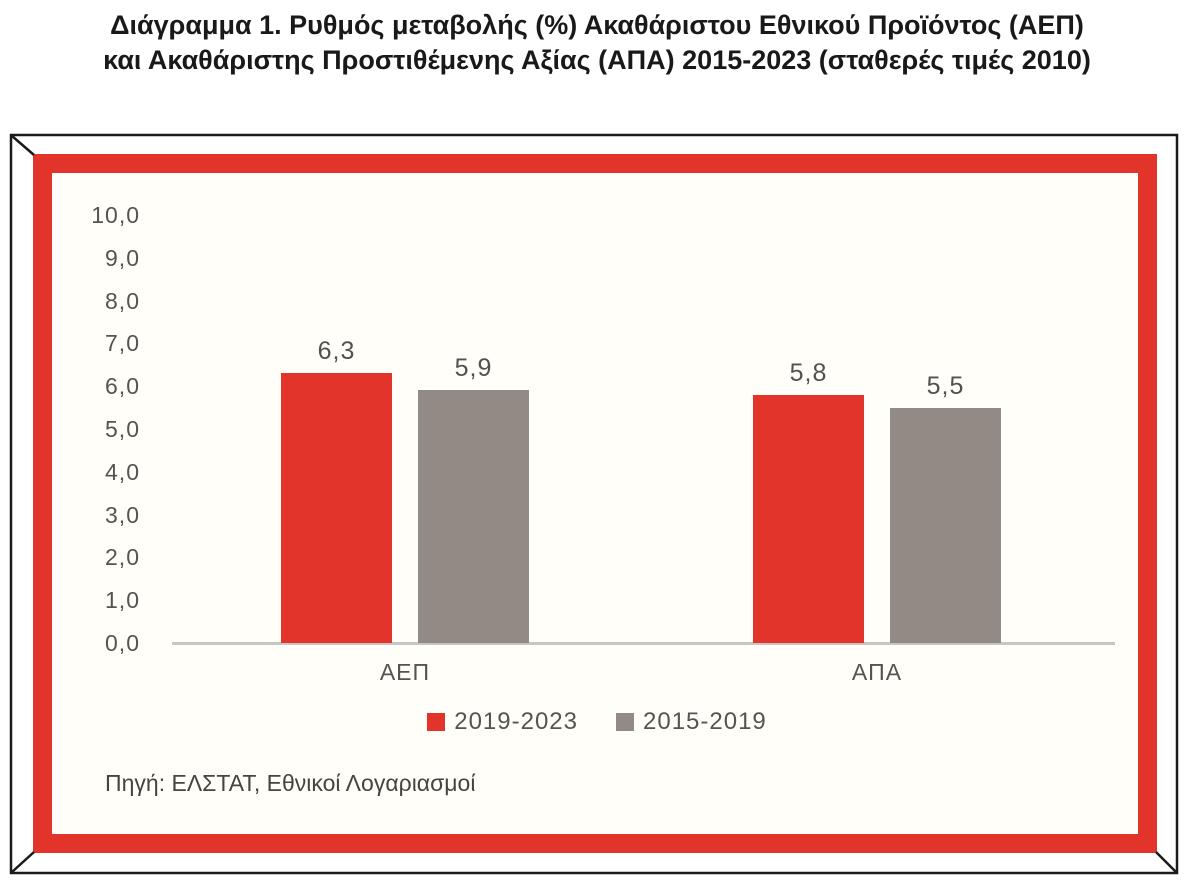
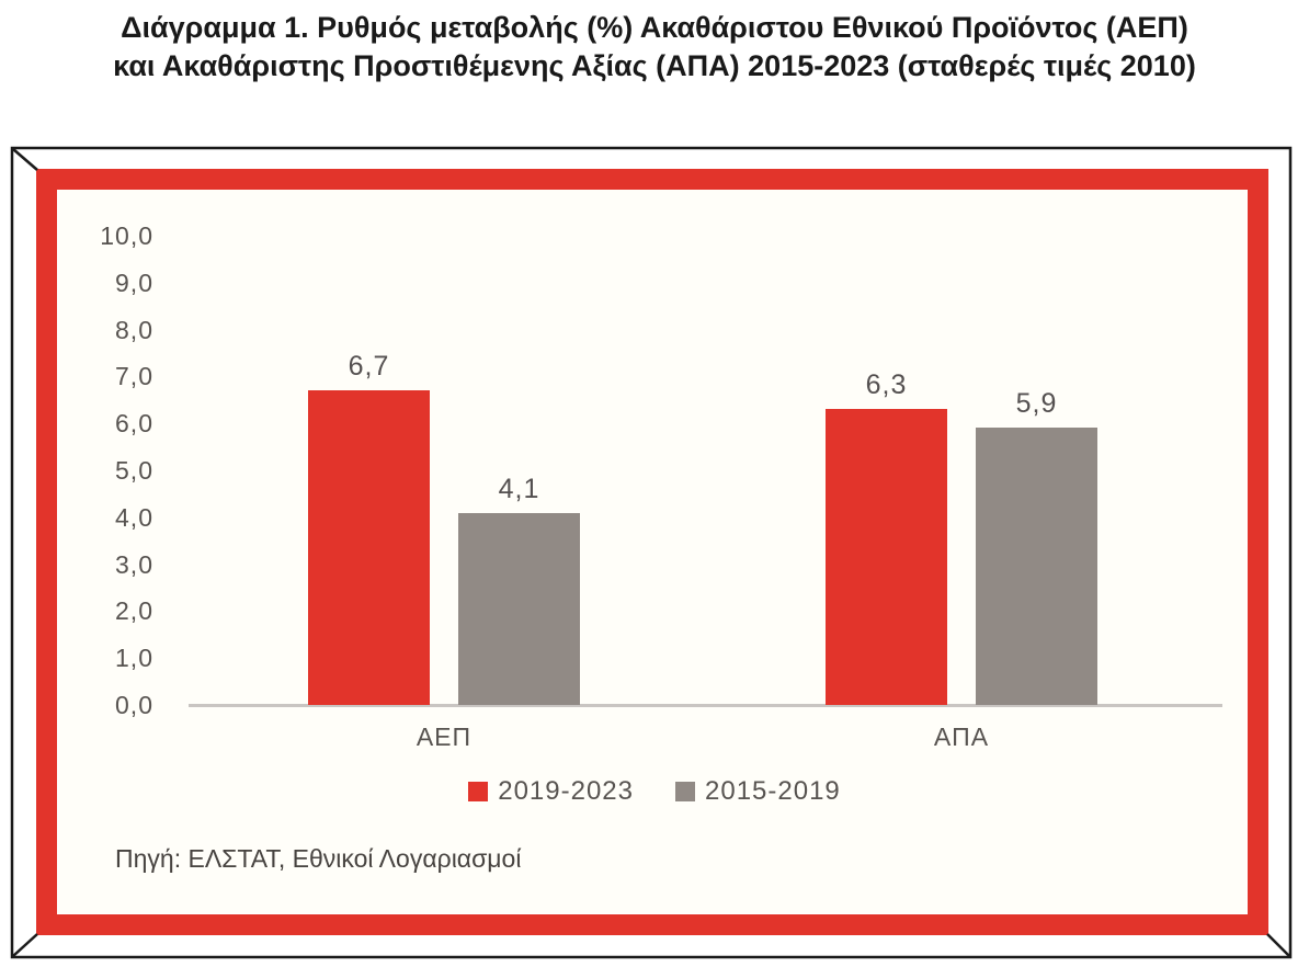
2019-2023/ΑΕΠ: 6,3 -> 6,7
2015-2019/ΑΕΠ: 5,9 -> 4,1
2019-2023/ΑΠΑ: 5,8 -> 6,3
2015-2019/ΑΠΑ: 5,5 -> 5,9
